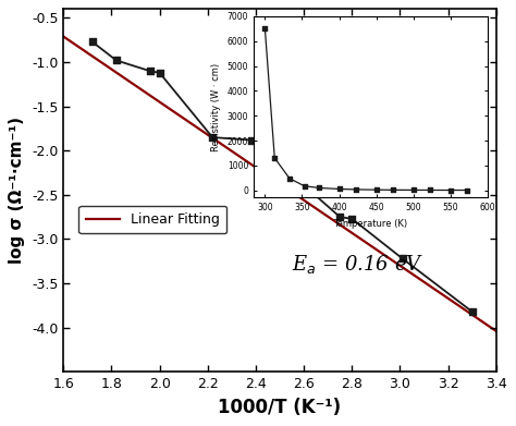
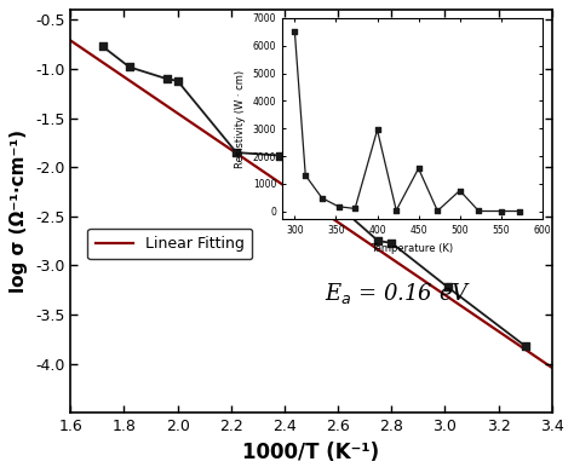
400: 50 -> 2950
450: 20 -> 1550
500: 10 -> 750
